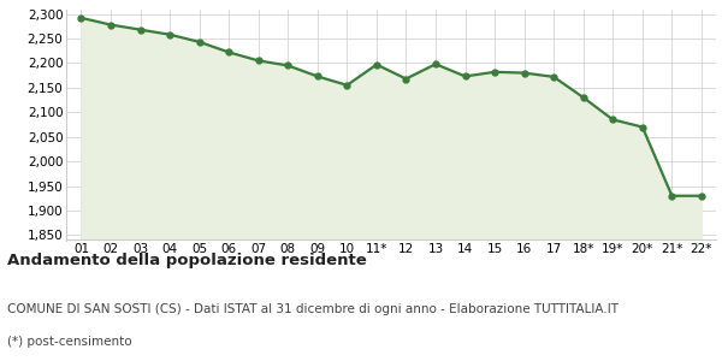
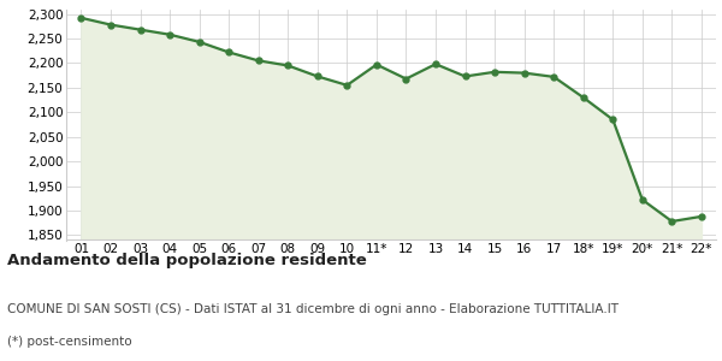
20*: 2,070 -> 1,922
21*: 1,930 -> 1,878
22*: 1,930 -> 1,888
